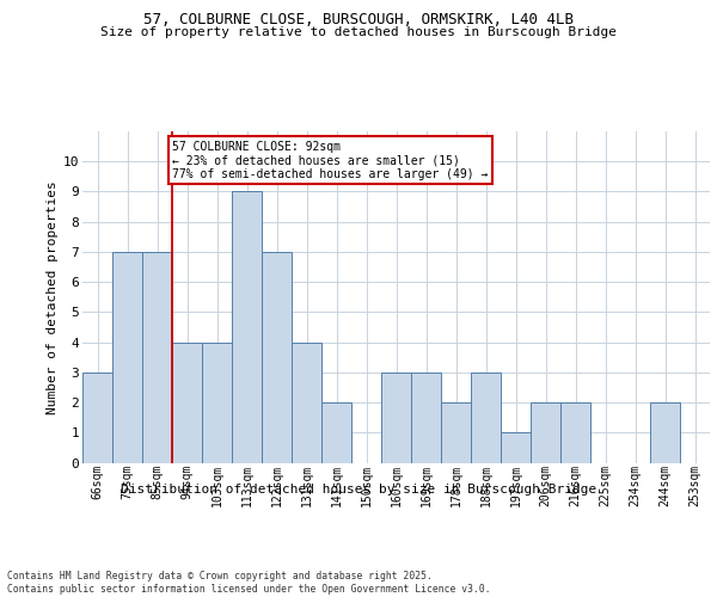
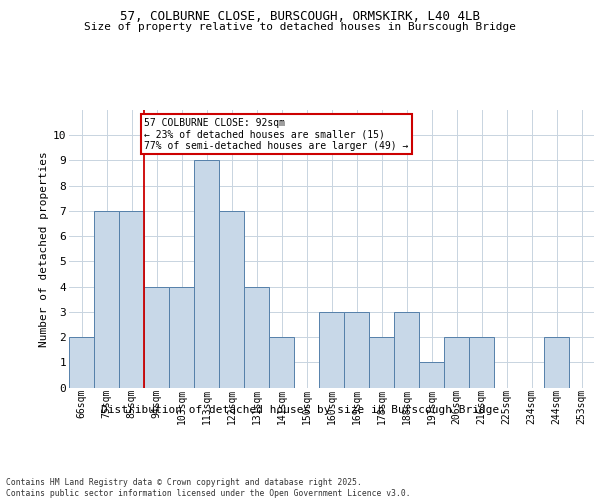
66sqm: 3 -> 2
